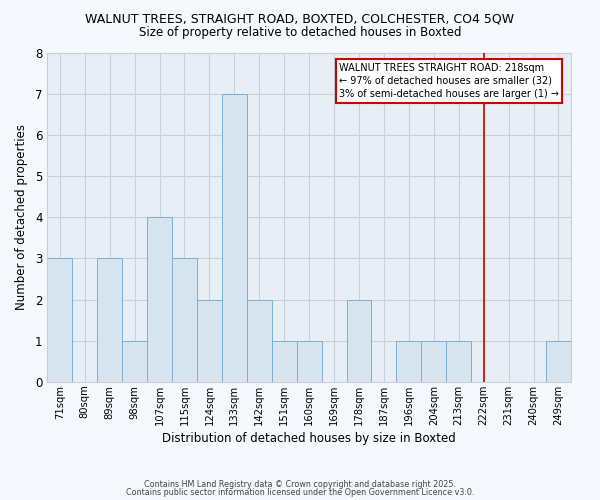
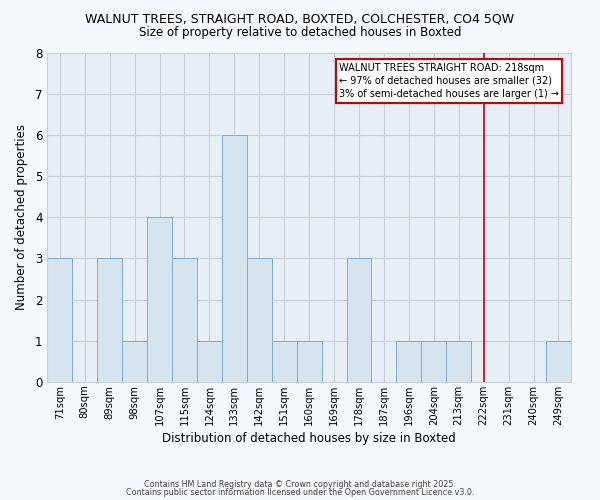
124sqm: 2 -> 1
133sqm: 7 -> 6
142sqm: 2 -> 3
178sqm: 2 -> 3
